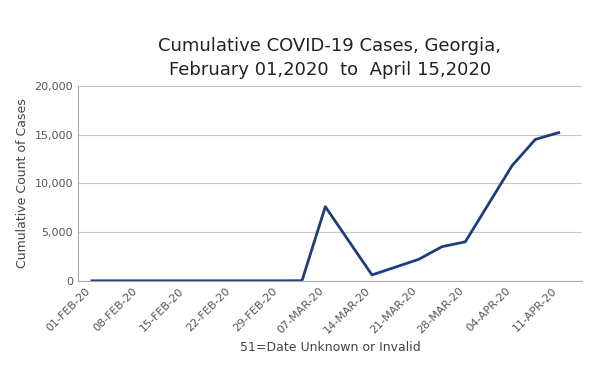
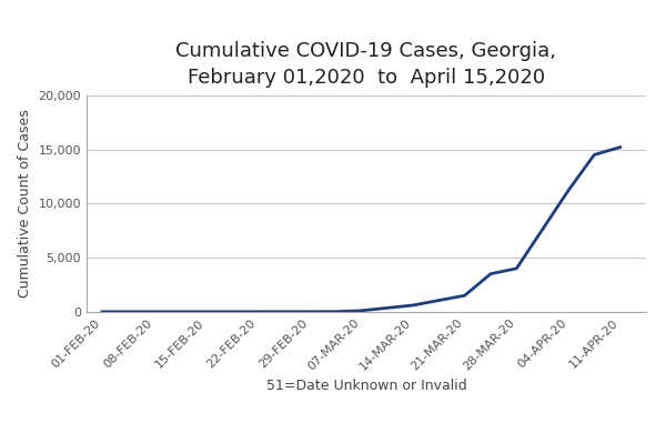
07-MAR-20: 7,600 -> 100
21-MAR-20: 2,200 -> 1,500
04-APR-20: 11,800 -> 11,200
